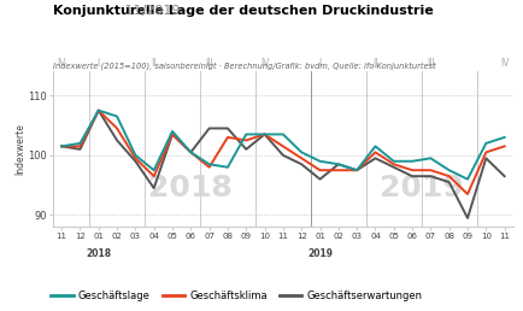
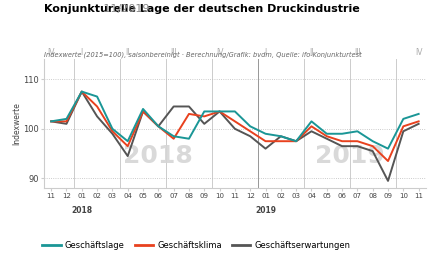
Geschäftserwartungen/IV: 96.5 -> 101.0
